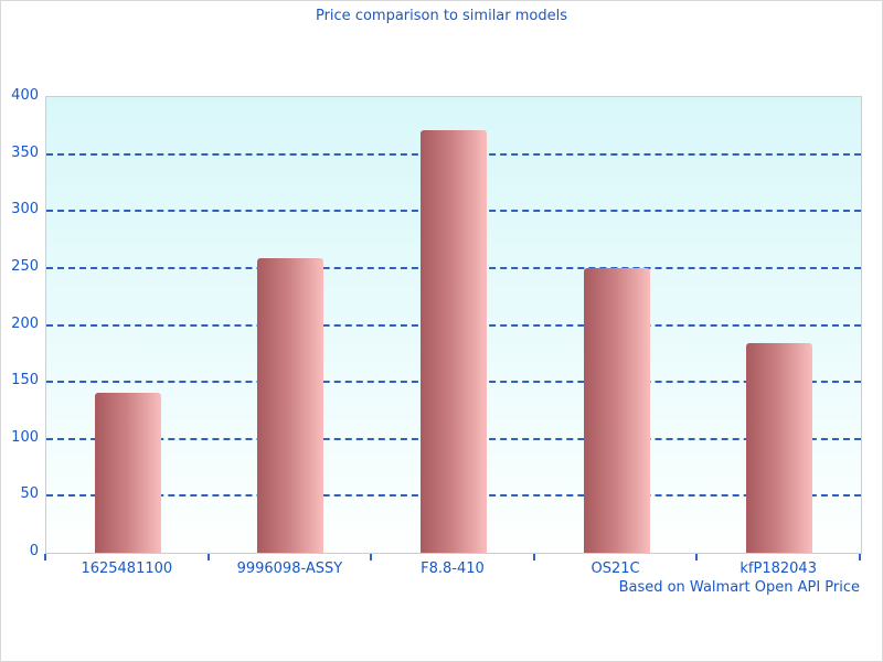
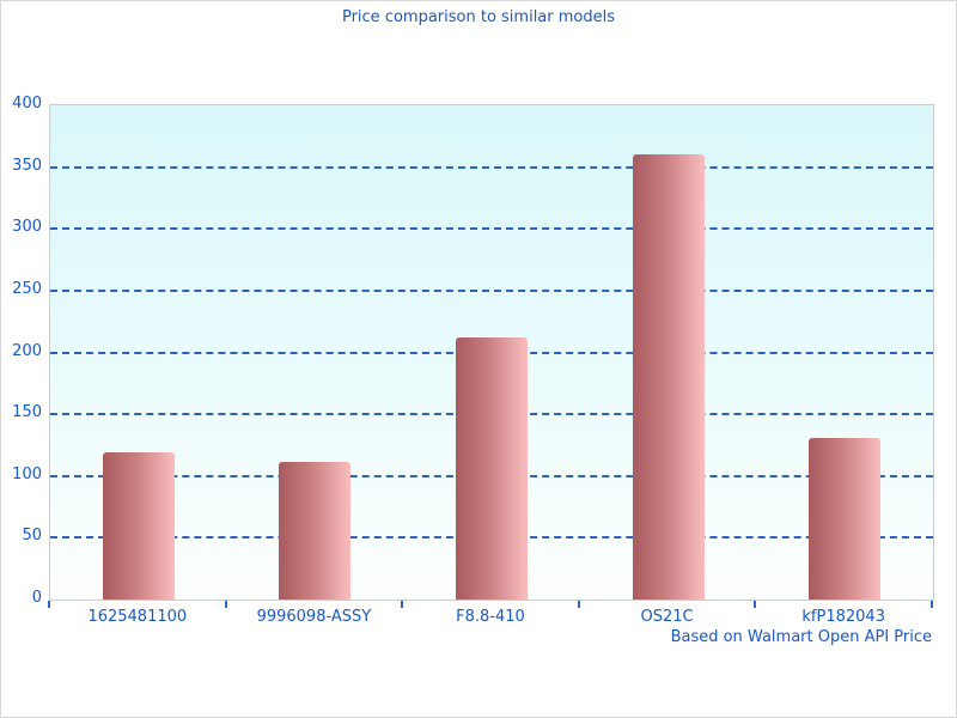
1625481100: 140 -> 119
9996098-ASSY: 259 -> 111
F8.8-410: 371 -> 212
OS21C: 250 -> 360
kfP182043: 184 -> 131
